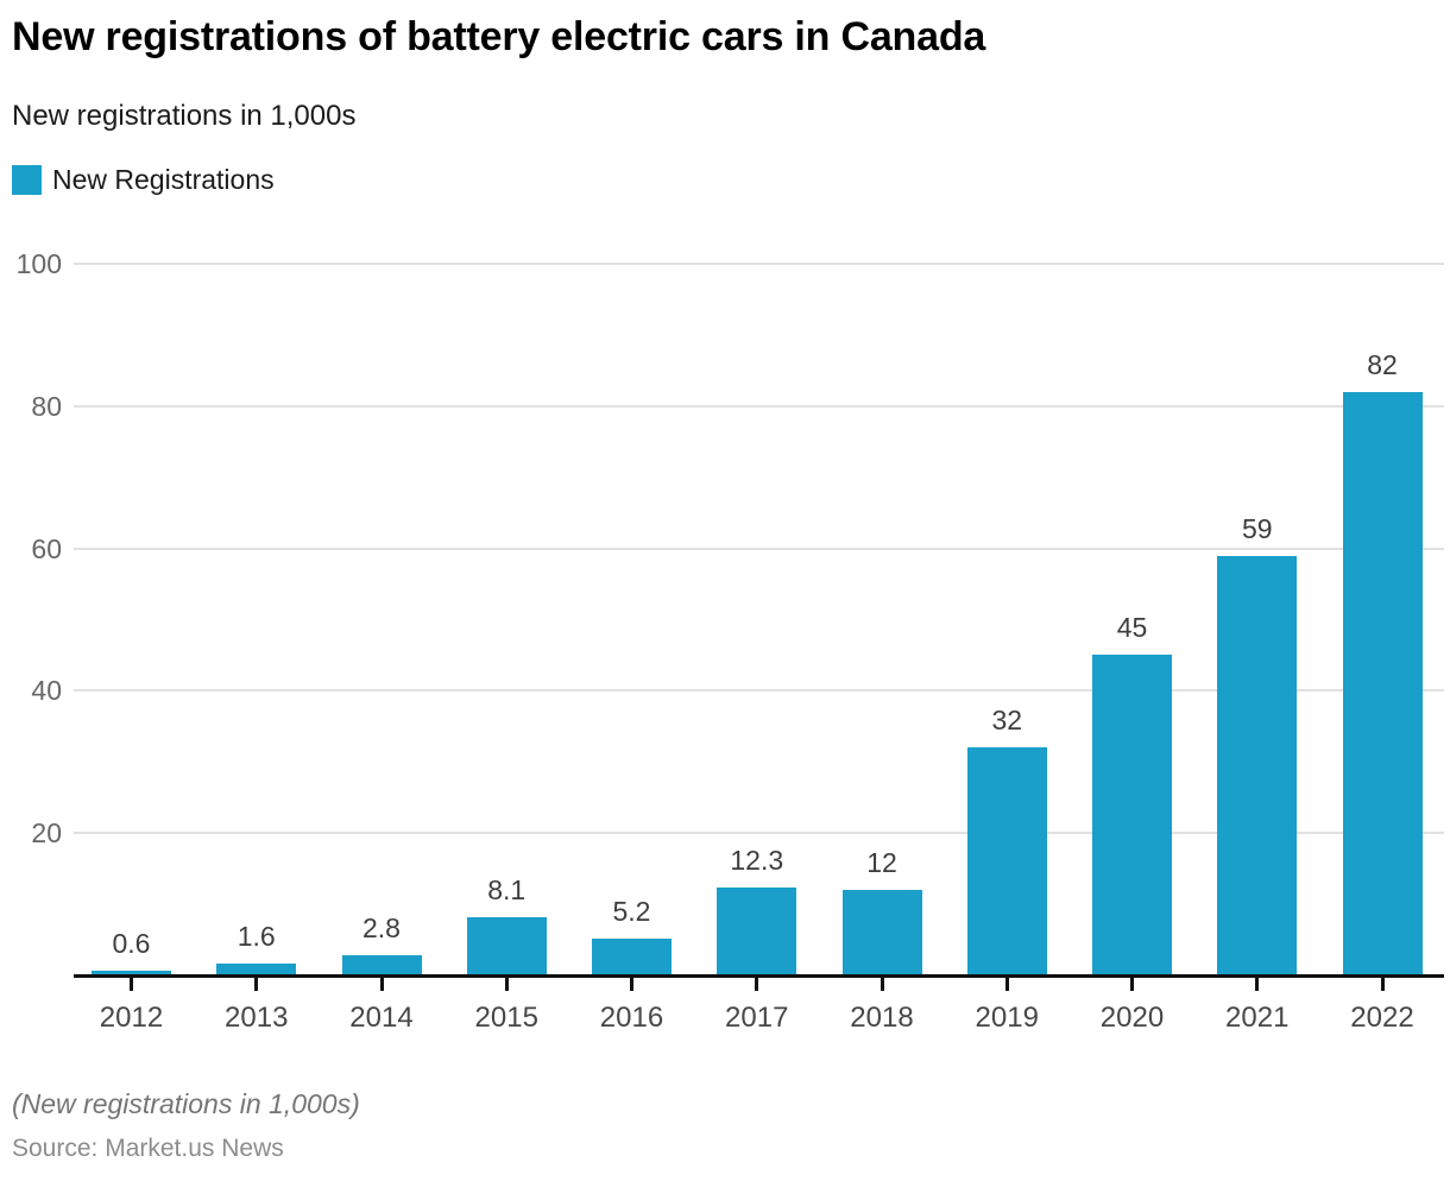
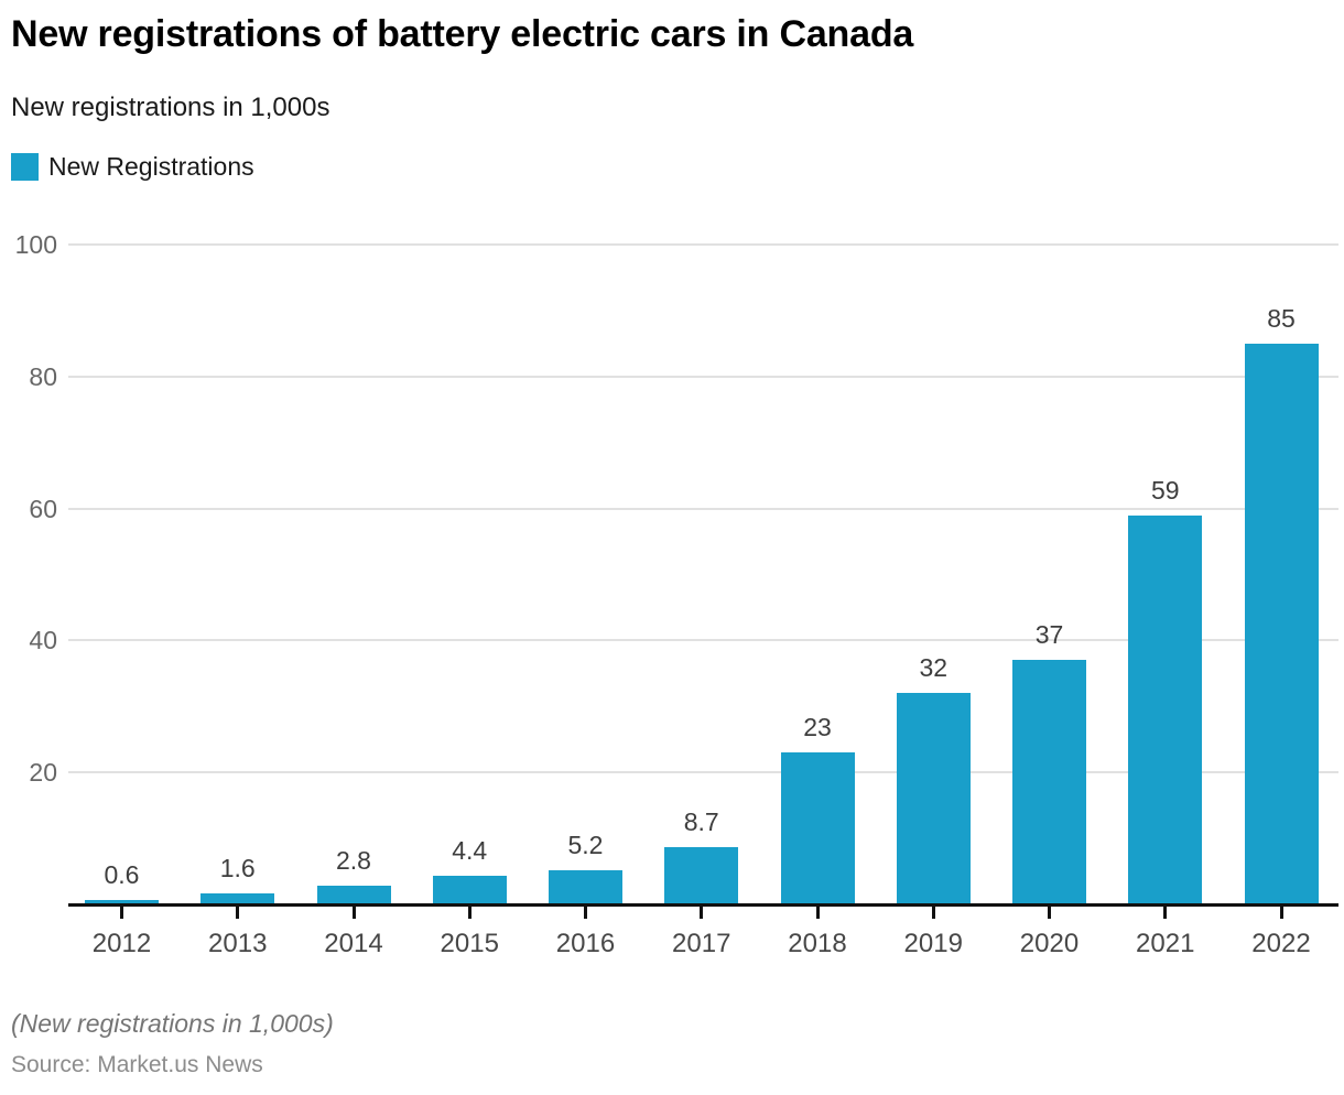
2015: 8.1 -> 4.4
2017: 12.3 -> 8.7
2018: 12 -> 23
2020: 45 -> 37
2022: 82 -> 85
